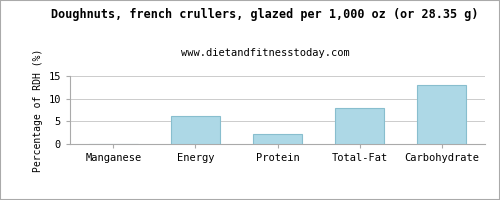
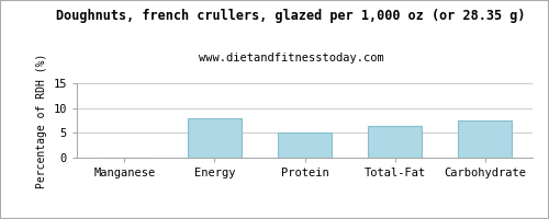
Energy: 6.1 -> 8.0
Protein: 2.1 -> 5.0
Total-Fat: 8.0 -> 6.5
Carbohydrate: 13.0 -> 7.5
